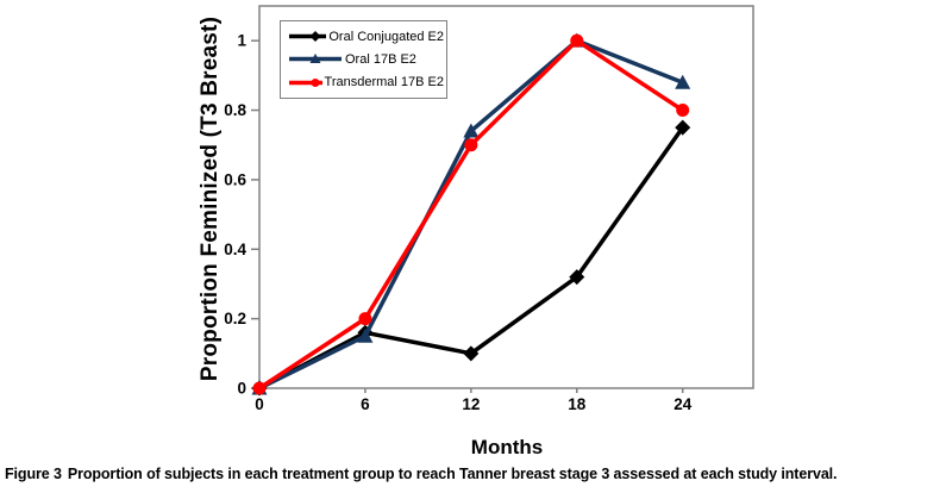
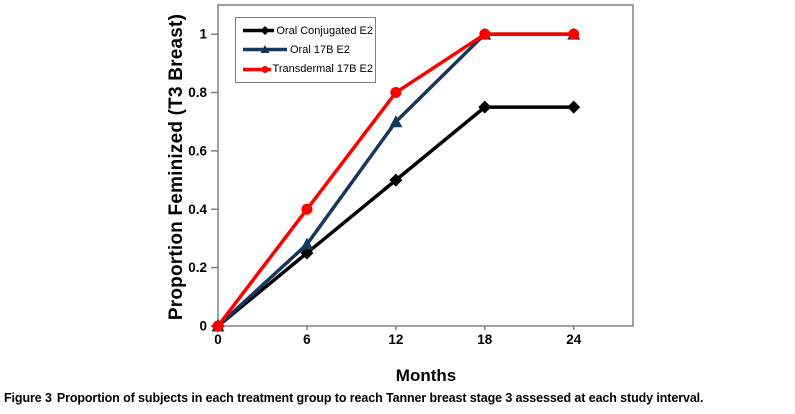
Oral Conjugated E2/6: 0.16 -> 0.25
Oral 17B E2/6: 0.15 -> 0.28
Transdermal 17B E2/6: 0.2 -> 0.4
Oral Conjugated E2/12: 0.10 -> 0.50
Oral 17B E2/12: 0.74 -> 0.70
Transdermal 17B E2/12: 0.7 -> 0.8
Oral Conjugated E2/18: 0.32 -> 0.75
Oral 17B E2/24: 0.88 -> 1.00
Transdermal 17B E2/24: 0.8 -> 1.0
